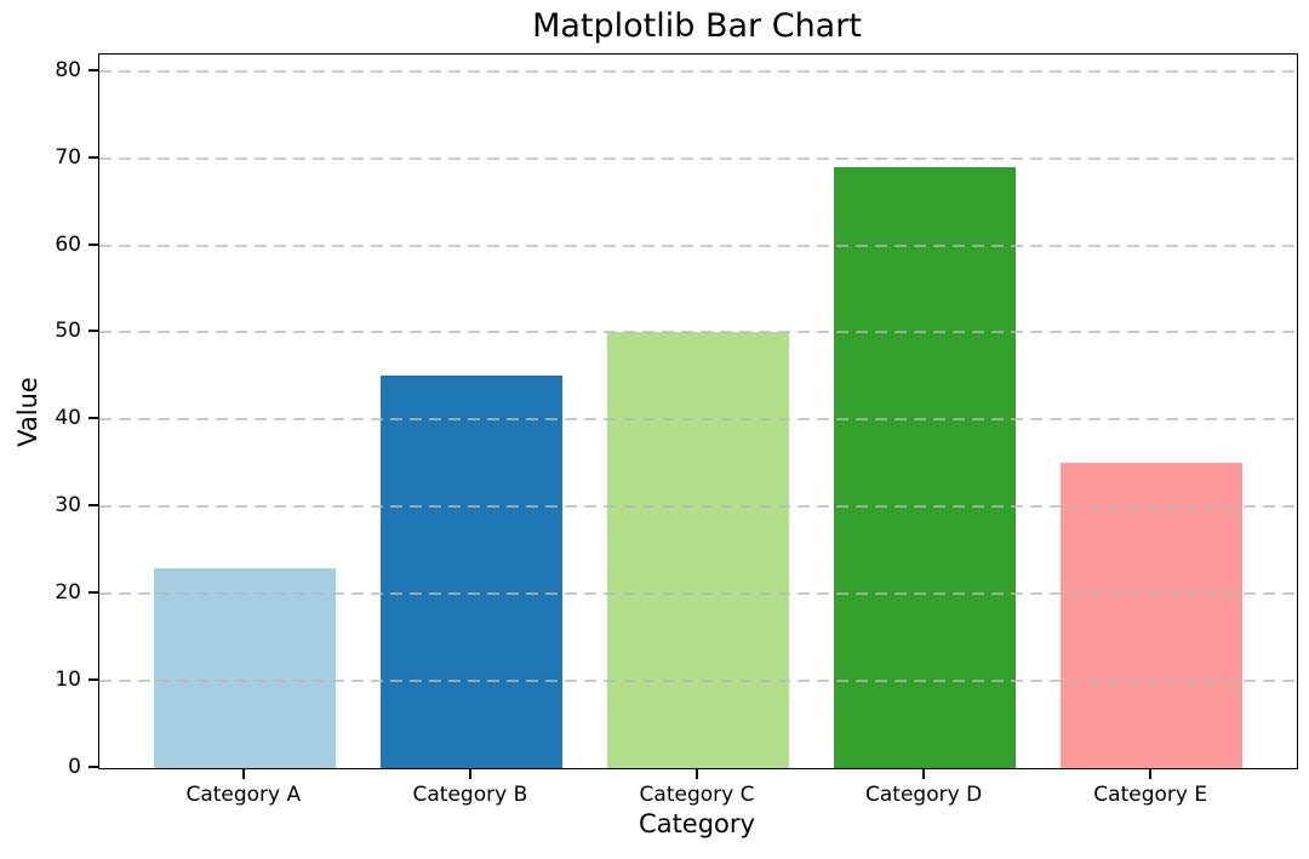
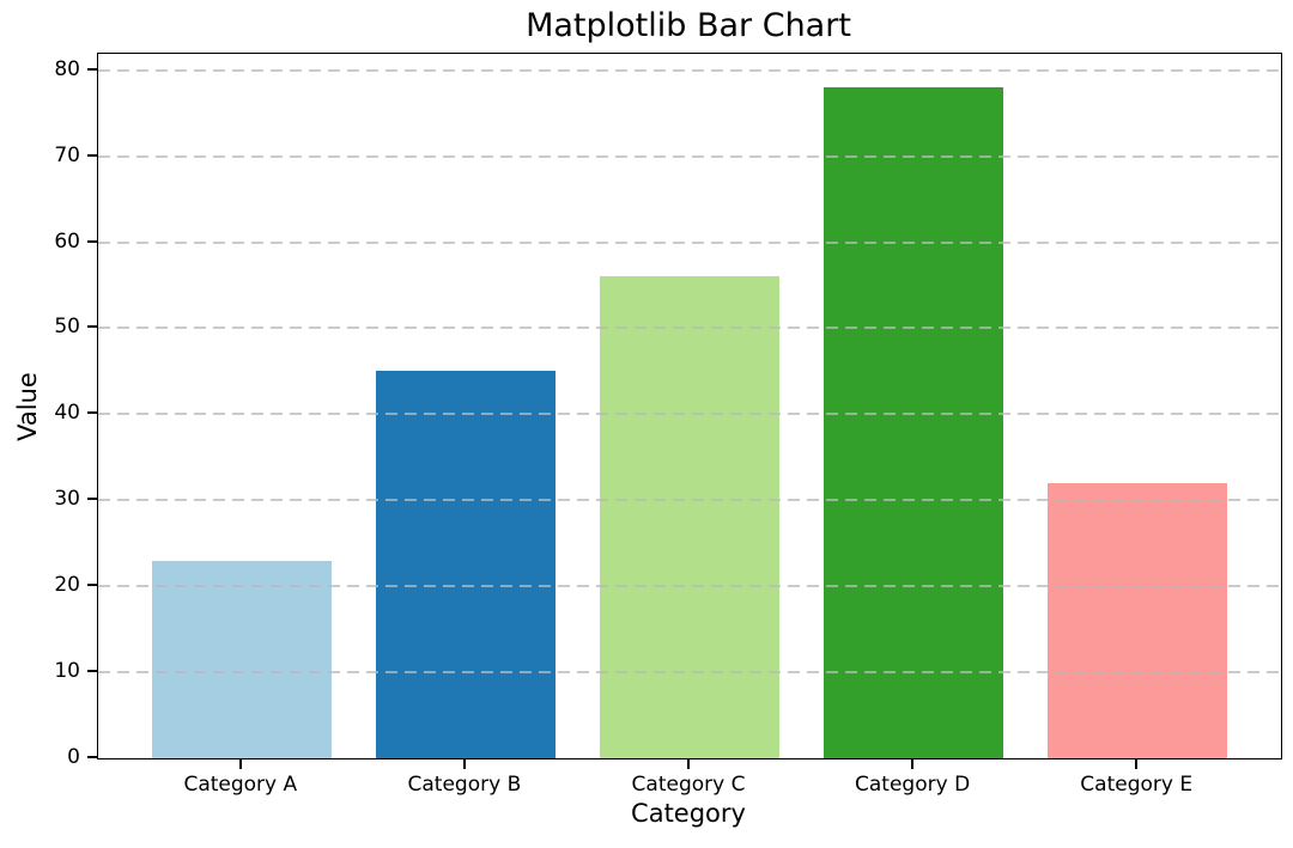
Category C: 50 -> 56
Category D: 69 -> 78
Category E: 35 -> 32
